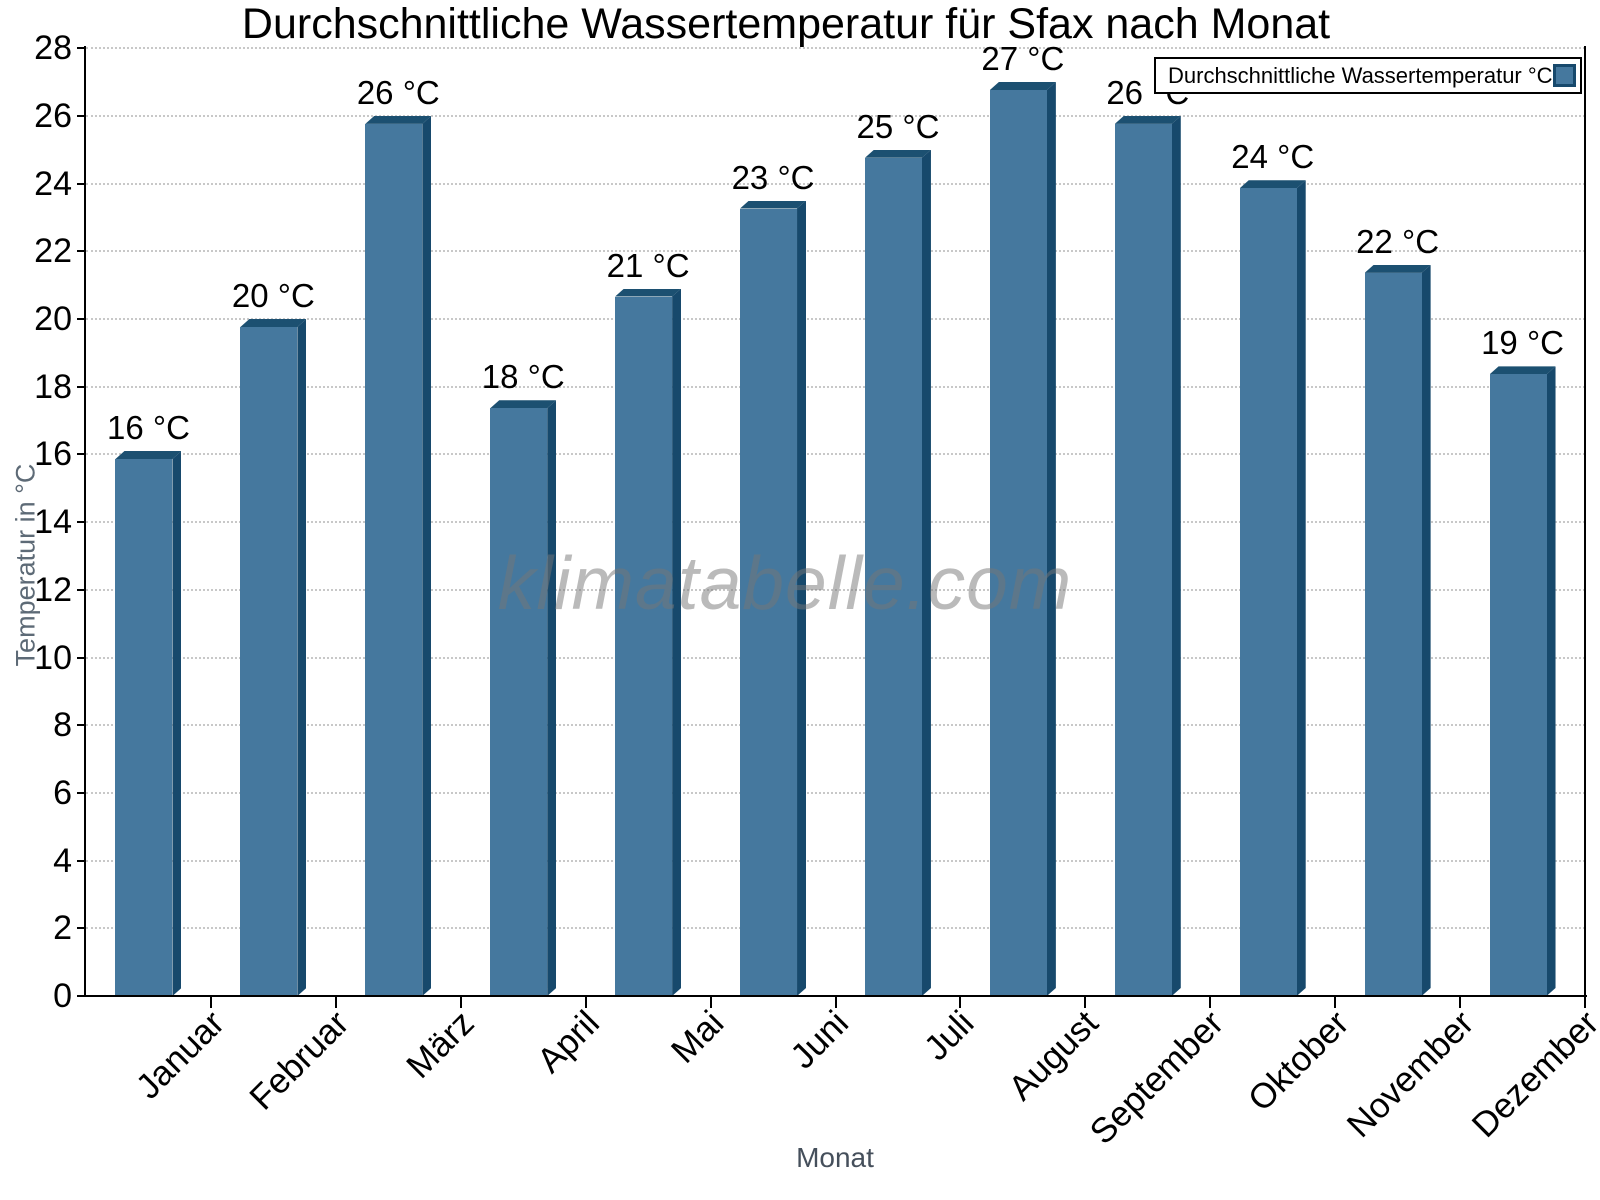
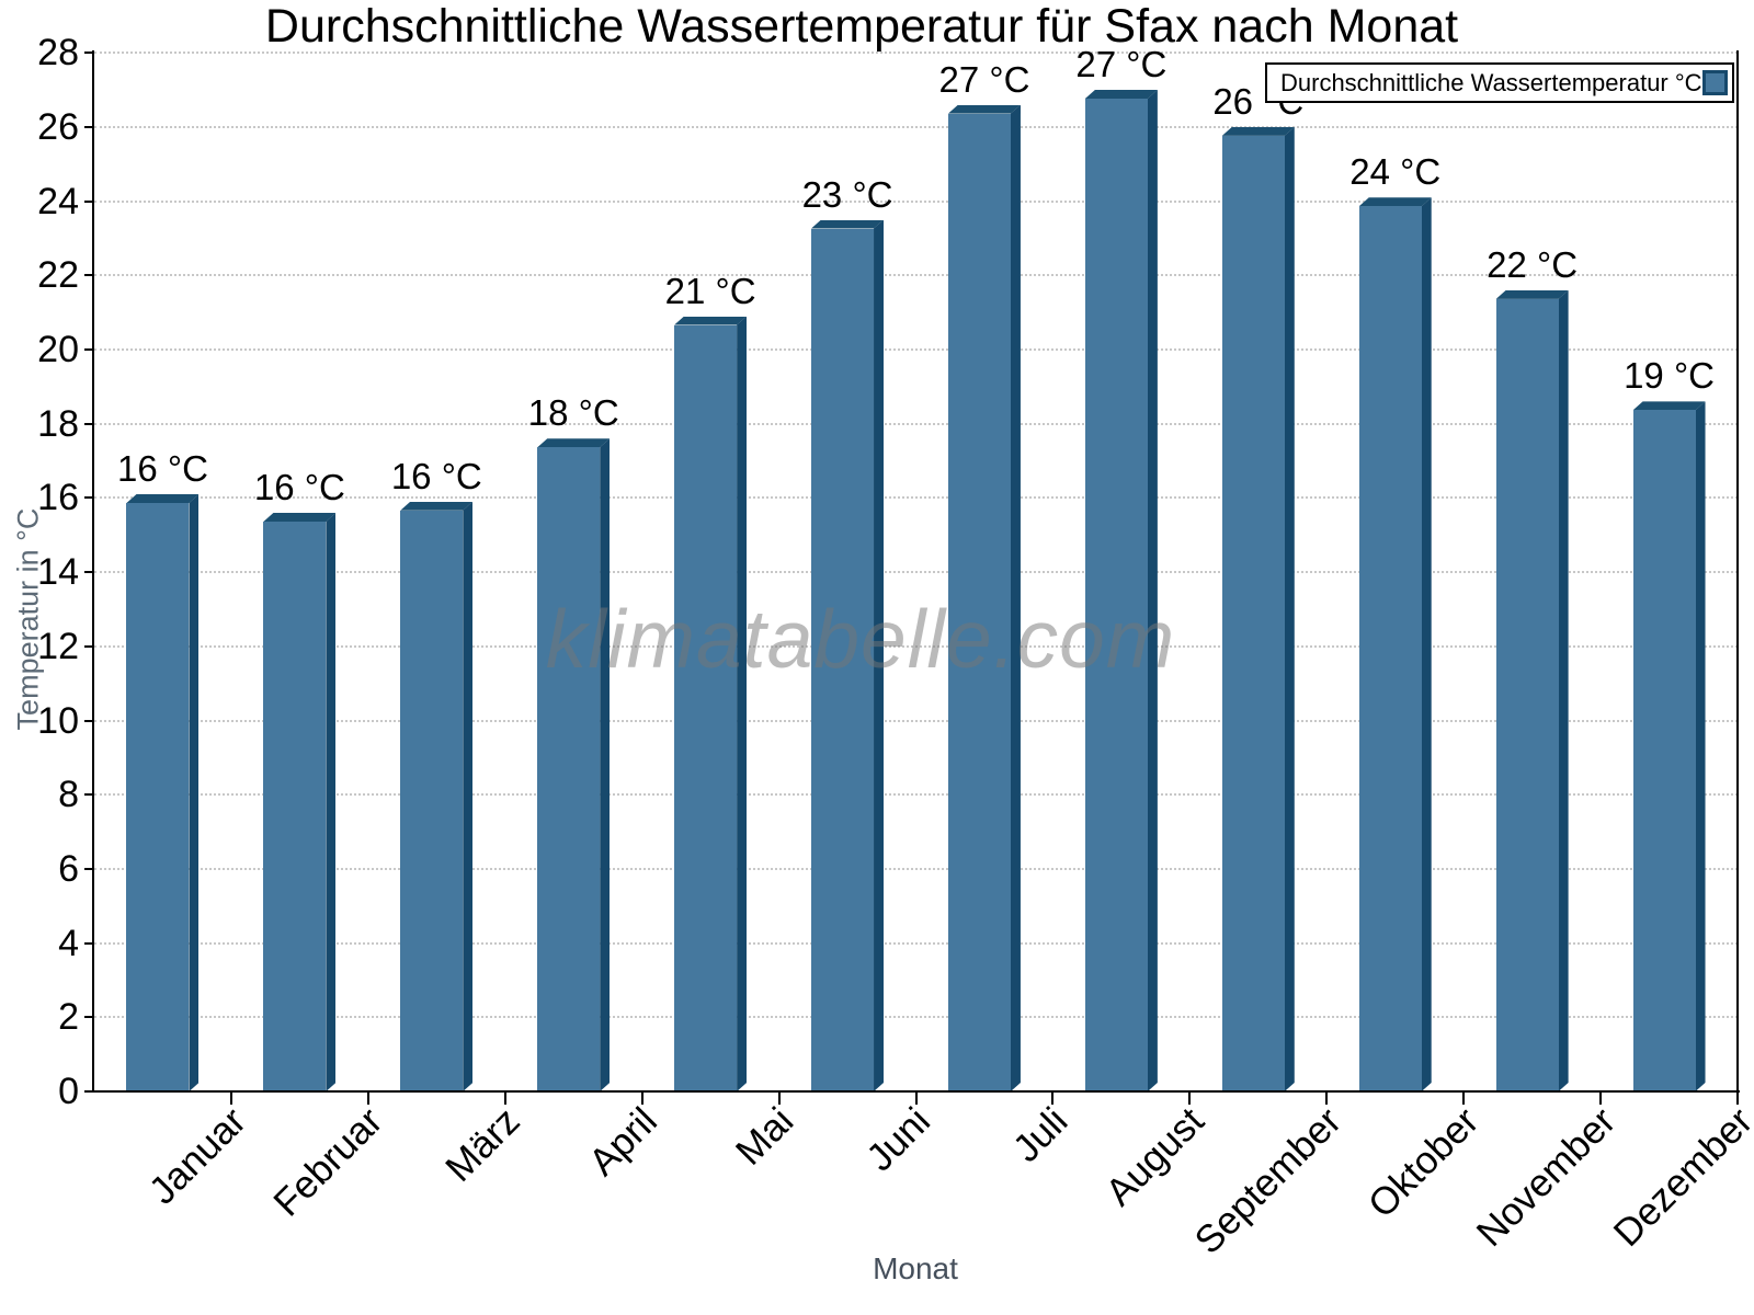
Februar: 20 -> 16
März: 26 -> 16
Juli: 25 -> 27
